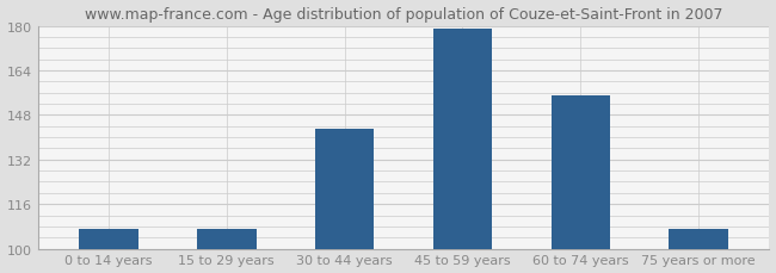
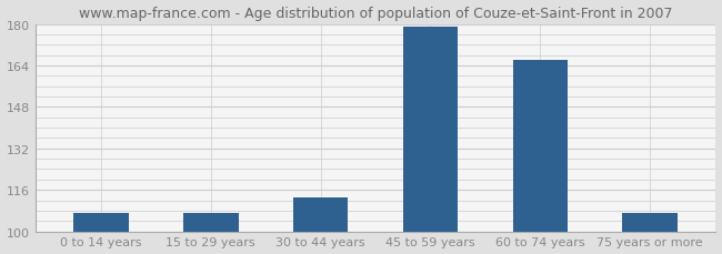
30 to 44 years: 143 -> 113
60 to 74 years: 155 -> 166
